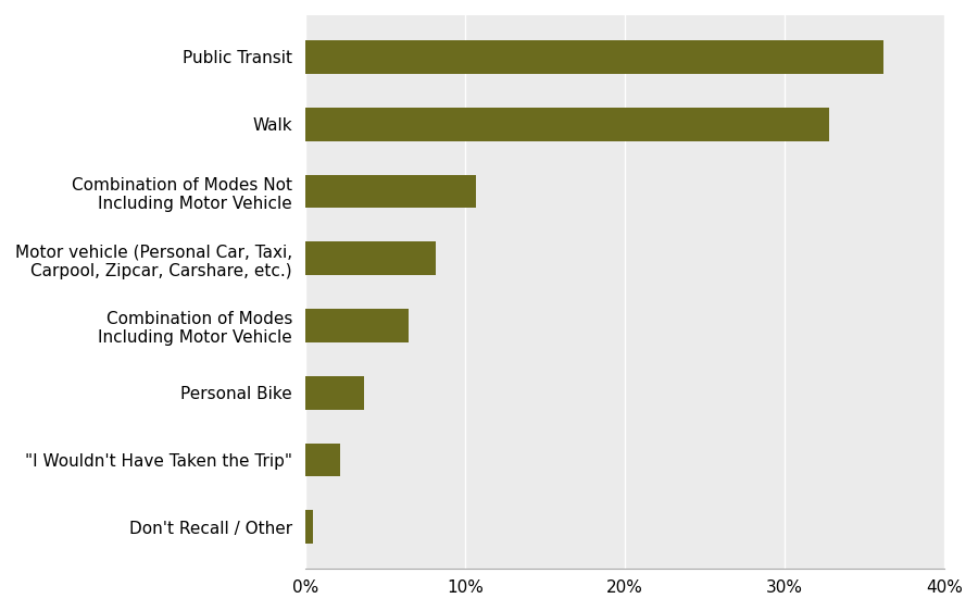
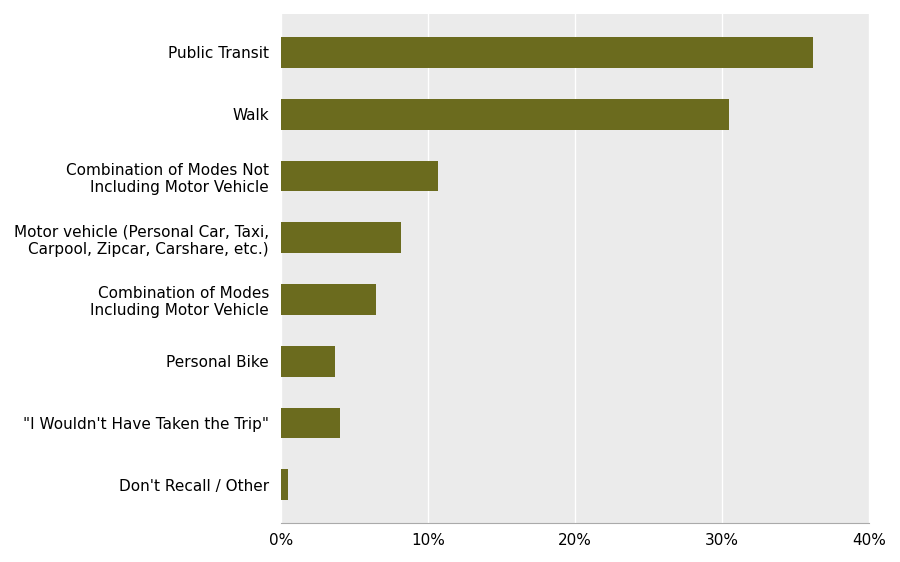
Walk: 32.8% -> 30.5%
"I Wouldn't Have Taken the Trip": 2.2% -> 4.0%
